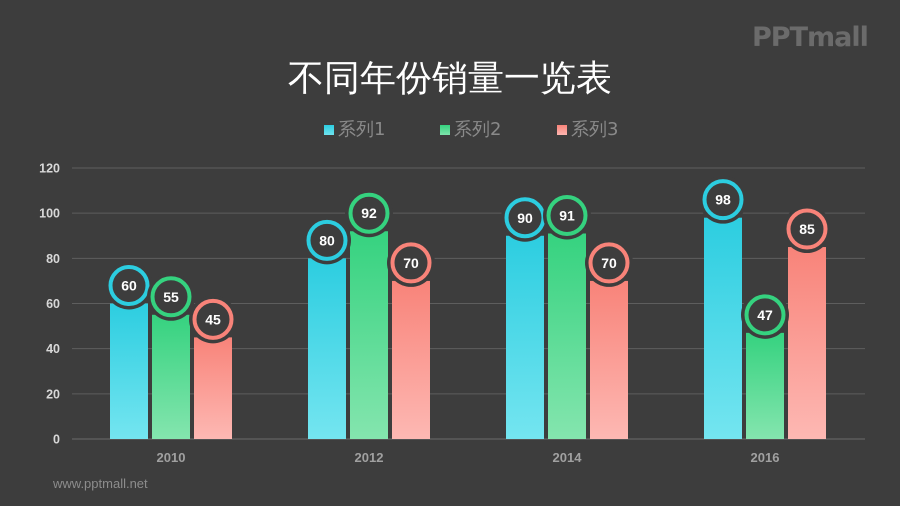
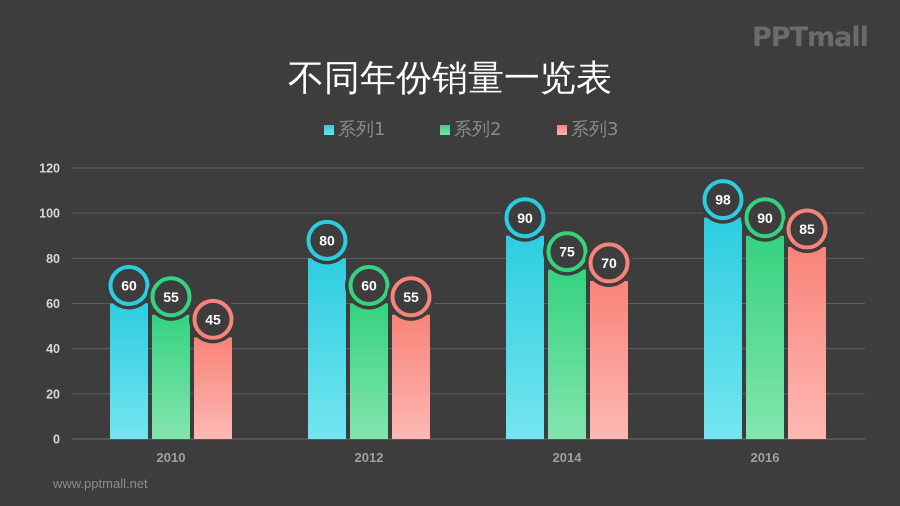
系列2/2012: 92 -> 60
系列3/2012: 70 -> 55
系列2/2014: 91 -> 75
系列2/2016: 47 -> 90
